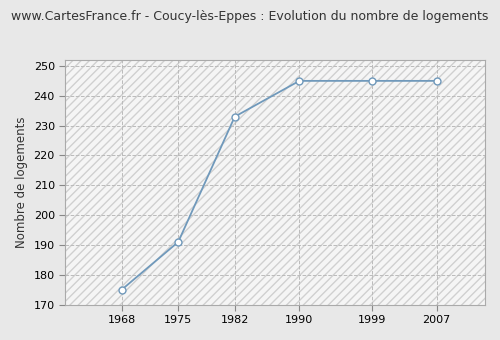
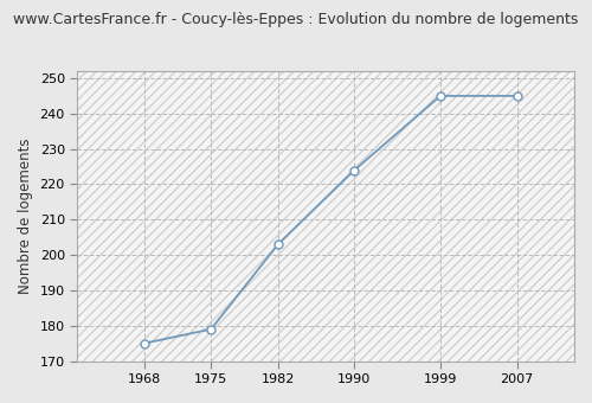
1975: 191 -> 179
1982: 233 -> 203
1990: 245 -> 224
